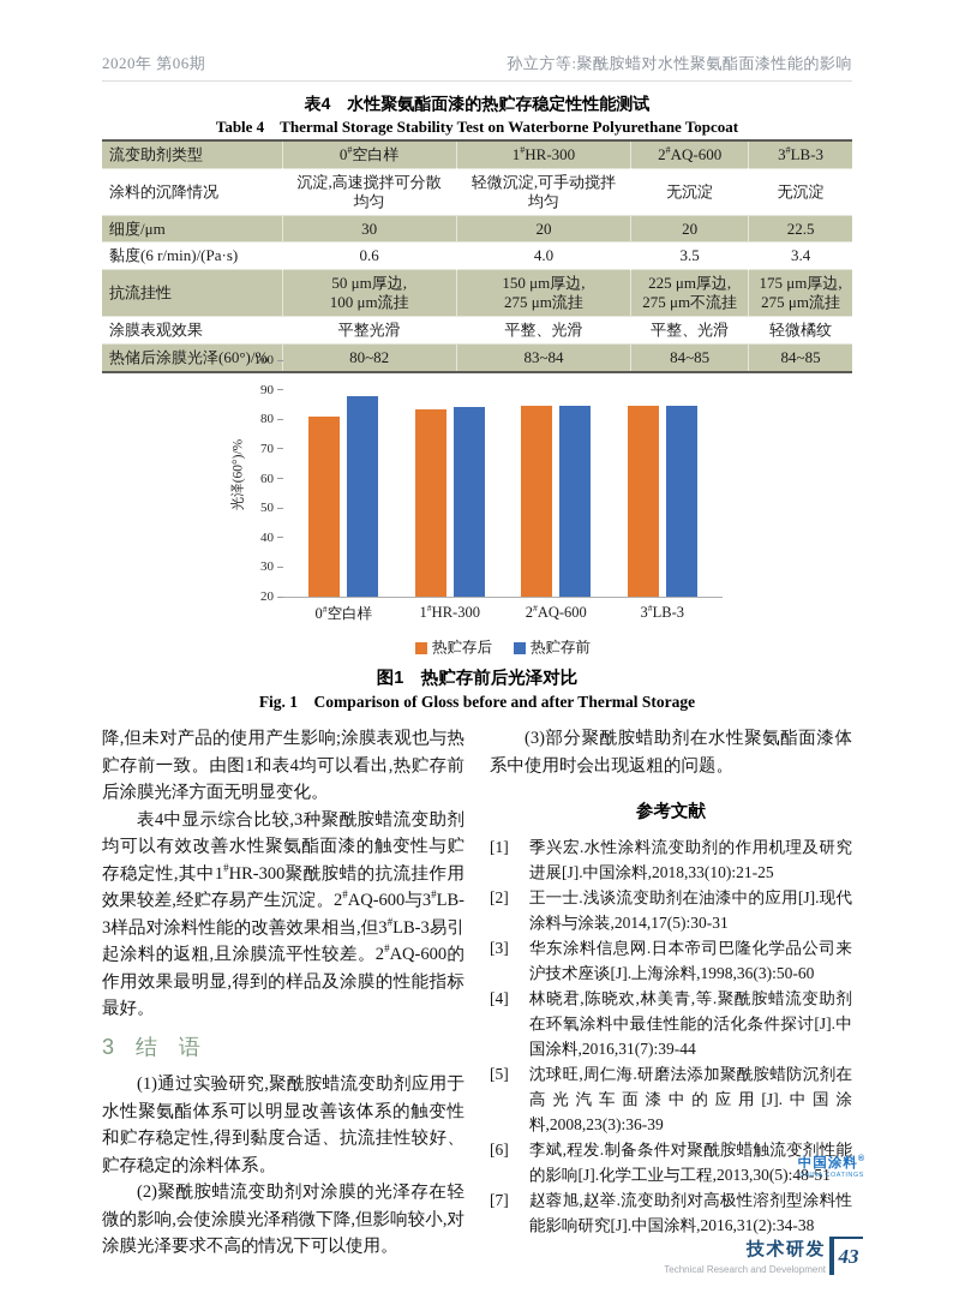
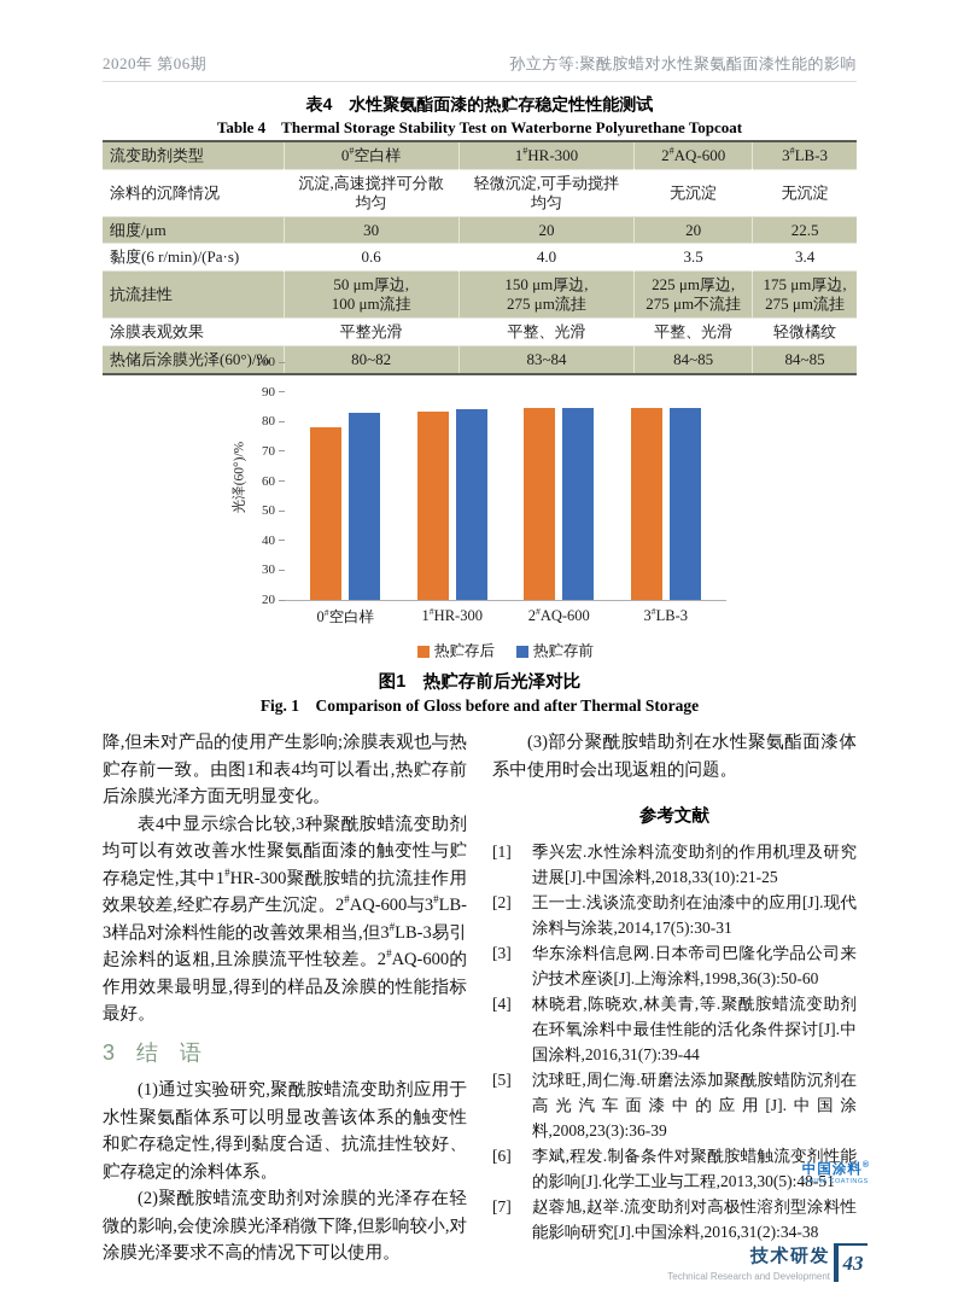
热贮存后/0#空白样: 81 -> 78
热贮存前/0#空白样: 88 -> 83
